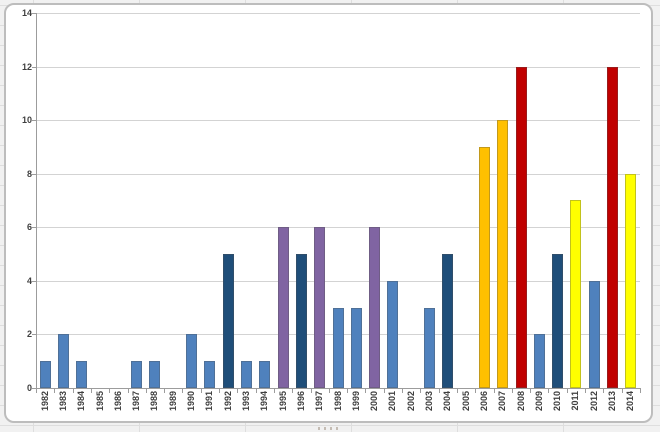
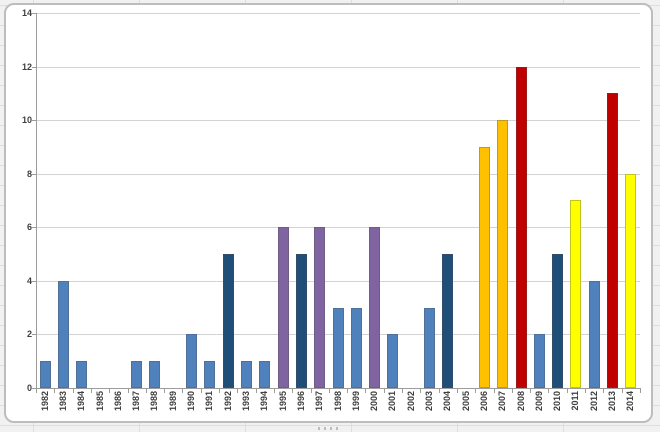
1983: 2 -> 4
2001: 4 -> 2
2013: 12 -> 11
